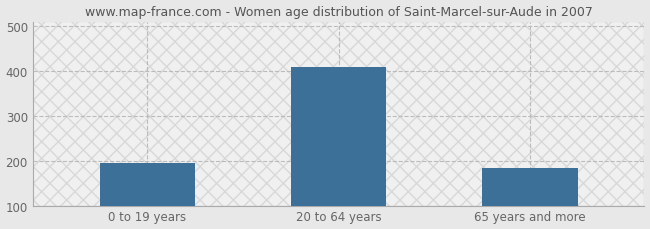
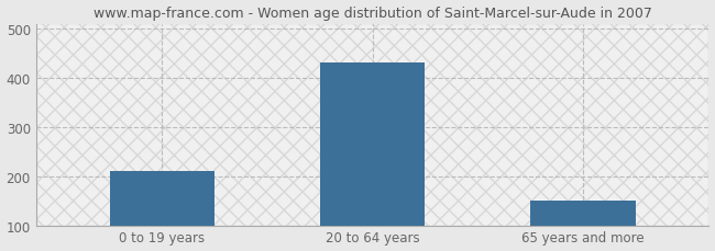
0 to 19 years: 195 -> 210
20 to 64 years: 408 -> 430
65 years and more: 183 -> 150
